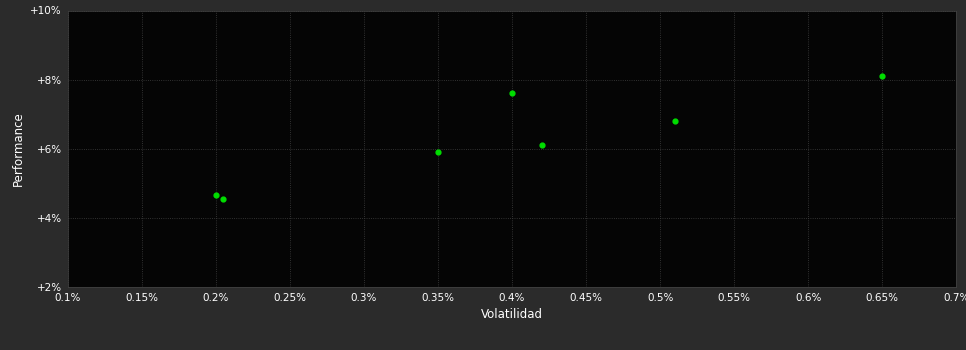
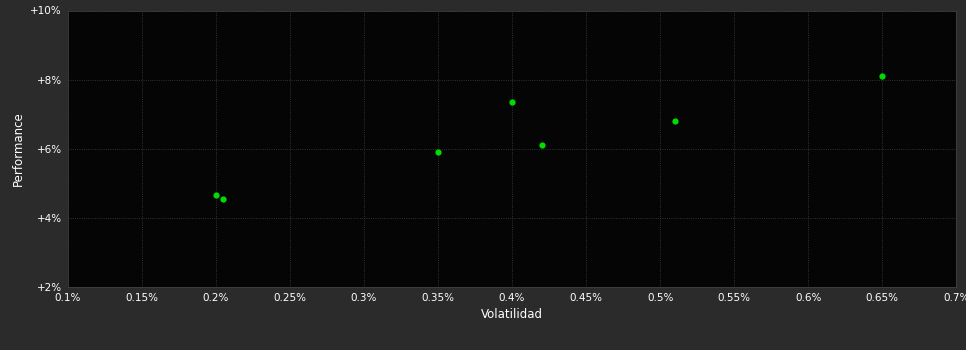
0.4%: 7.60% -> 7.35%
